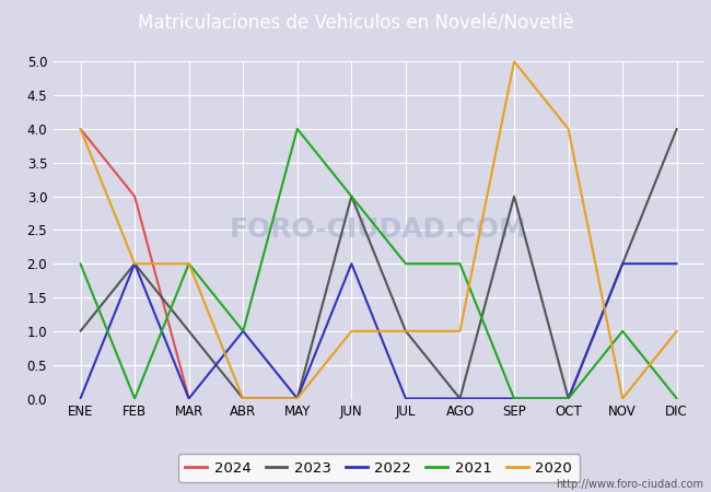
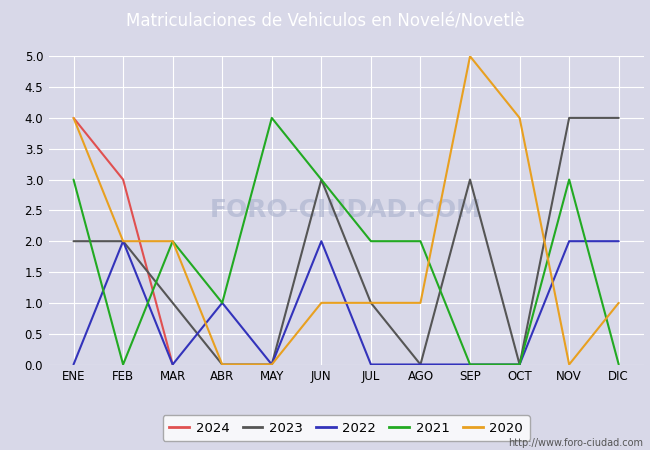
2023/ENE: 1 -> 2
2021/ENE: 2 -> 3
2023/NOV: 2 -> 4
2021/NOV: 1 -> 3
